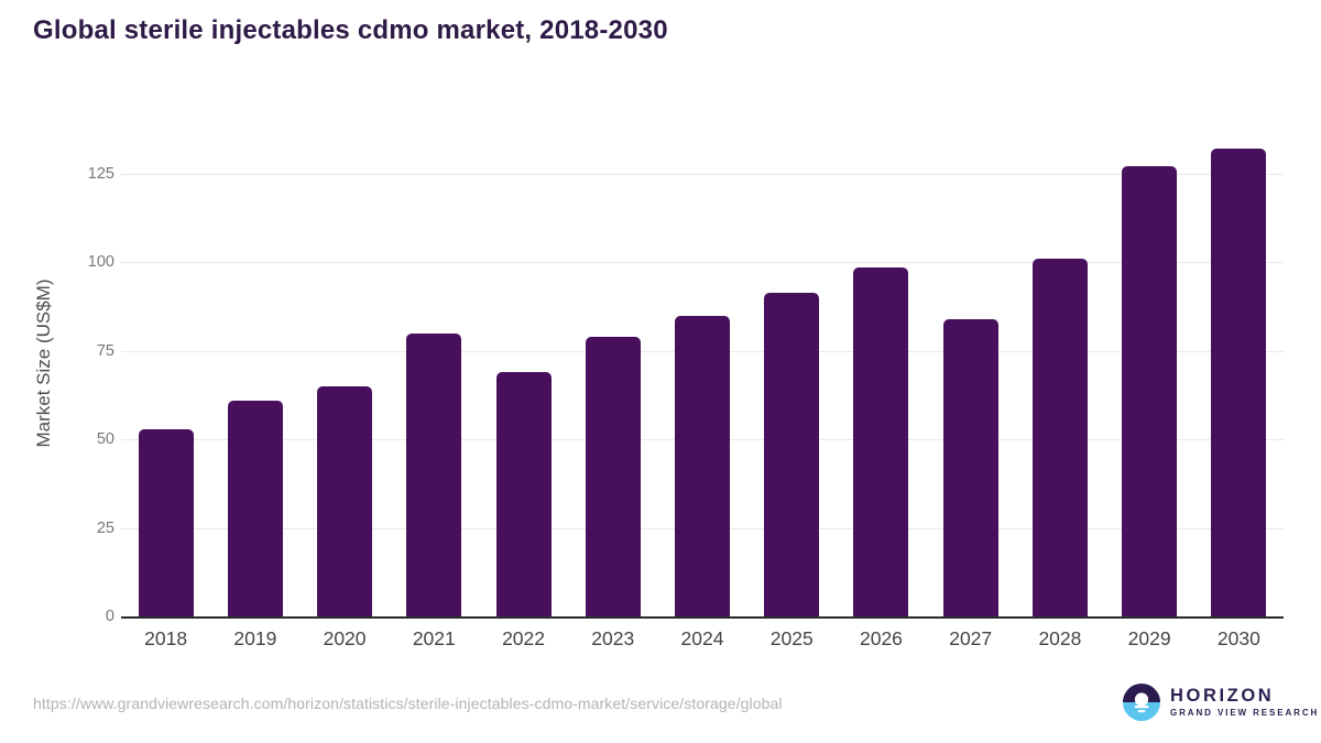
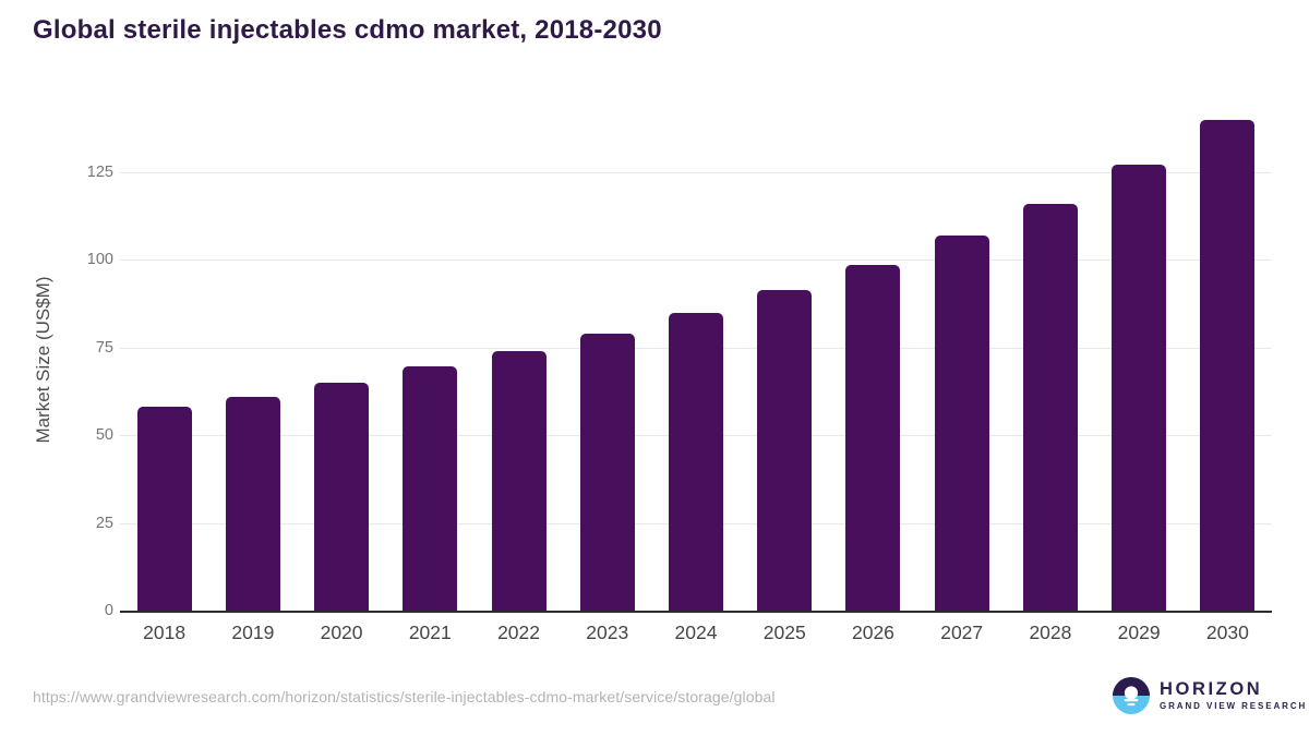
2018: 53 -> 58
2021: 80 -> 70
2022: 69 -> 74
2027: 84 -> 107
2028: 101 -> 116
2030: 132 -> 140
